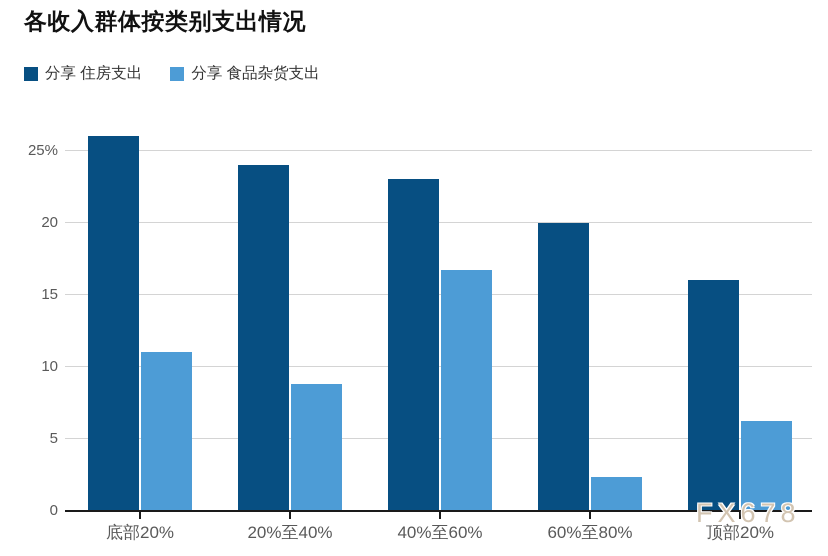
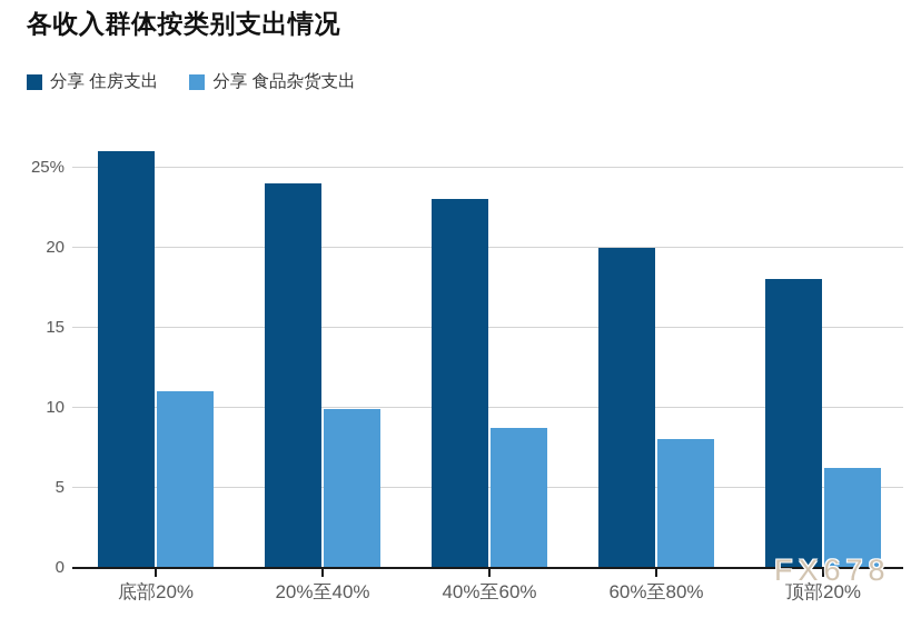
分享 食品杂货支出/20%至40%: 8.8% -> 9.9%
分享 食品杂货支出/40%至60%: 16.7% -> 8.7%
分享 食品杂货支出/60%至80%: 2.3% -> 8.0%
分享 住房支出/顶部20%: 16% -> 18%
